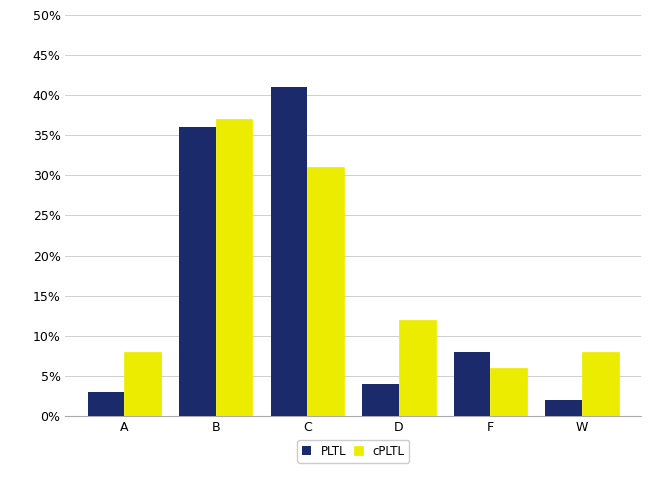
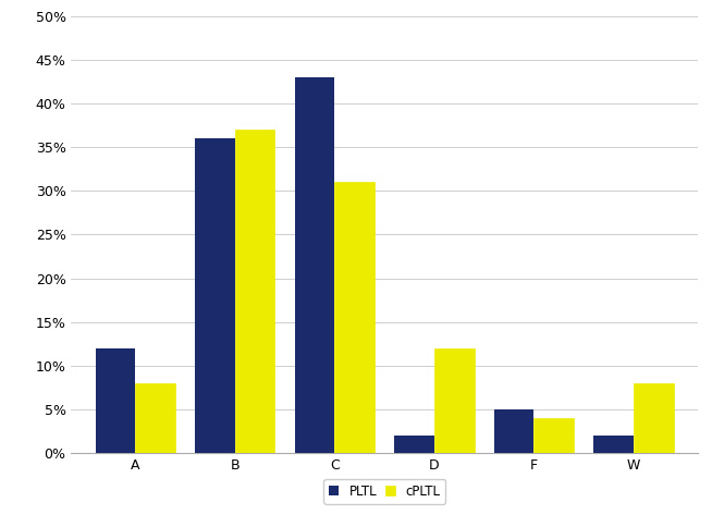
PLTL/A: 3% -> 12%
PLTL/C: 41% -> 43%
PLTL/D: 4% -> 2%
PLTL/F: 8% -> 5%
cPLTL/F: 6% -> 4%
